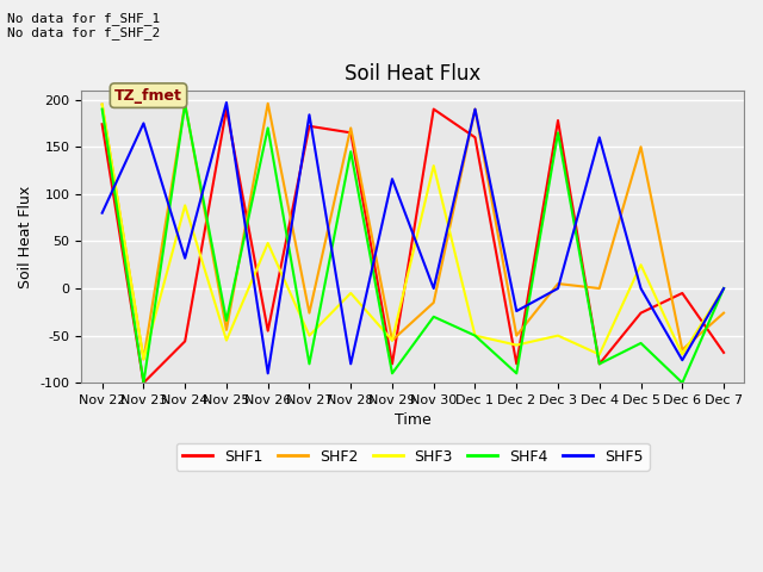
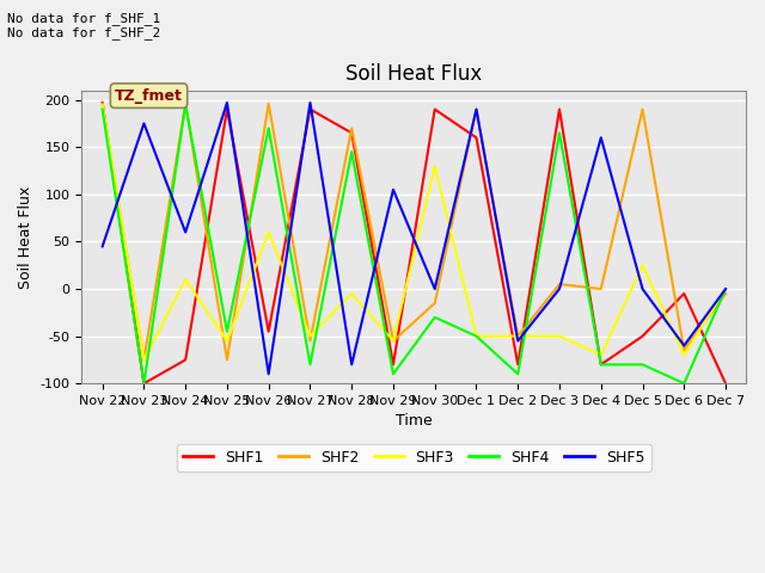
SHF1/Nov 22: 174 -> 197
SHF5/Nov 22: 80 -> 45
SHF1/Nov 24: -56 -> -75
SHF3/Nov 24: 88 -> 10
SHF5/Nov 24: 32 -> 60
SHF2/Nov 25: -44 -> -75
SHF4/Nov 25: -34 -> -45
SHF3/Nov 26: 48 -> 60
SHF1/Nov 27: 172 -> 190
SHF2/Nov 27: -26 -> -55
SHF5/Nov 27: 184 -> 197
SHF5/Nov 29: 116 -> 105
SHF3/Dec 2: -60 -> -50
SHF5/Dec 2: -24 -> -55
SHF1/Dec 3: 178 -> 190
SHF1/Dec 5: -26 -> -50
SHF2/Dec 5: 150 -> 190
SHF4/Dec 5: -58 -> -80
SHF5/Dec 6: -76 -> -60
SHF1/Dec 7: -68 -> -100
SHF2/Dec 7: -26 -> -5
